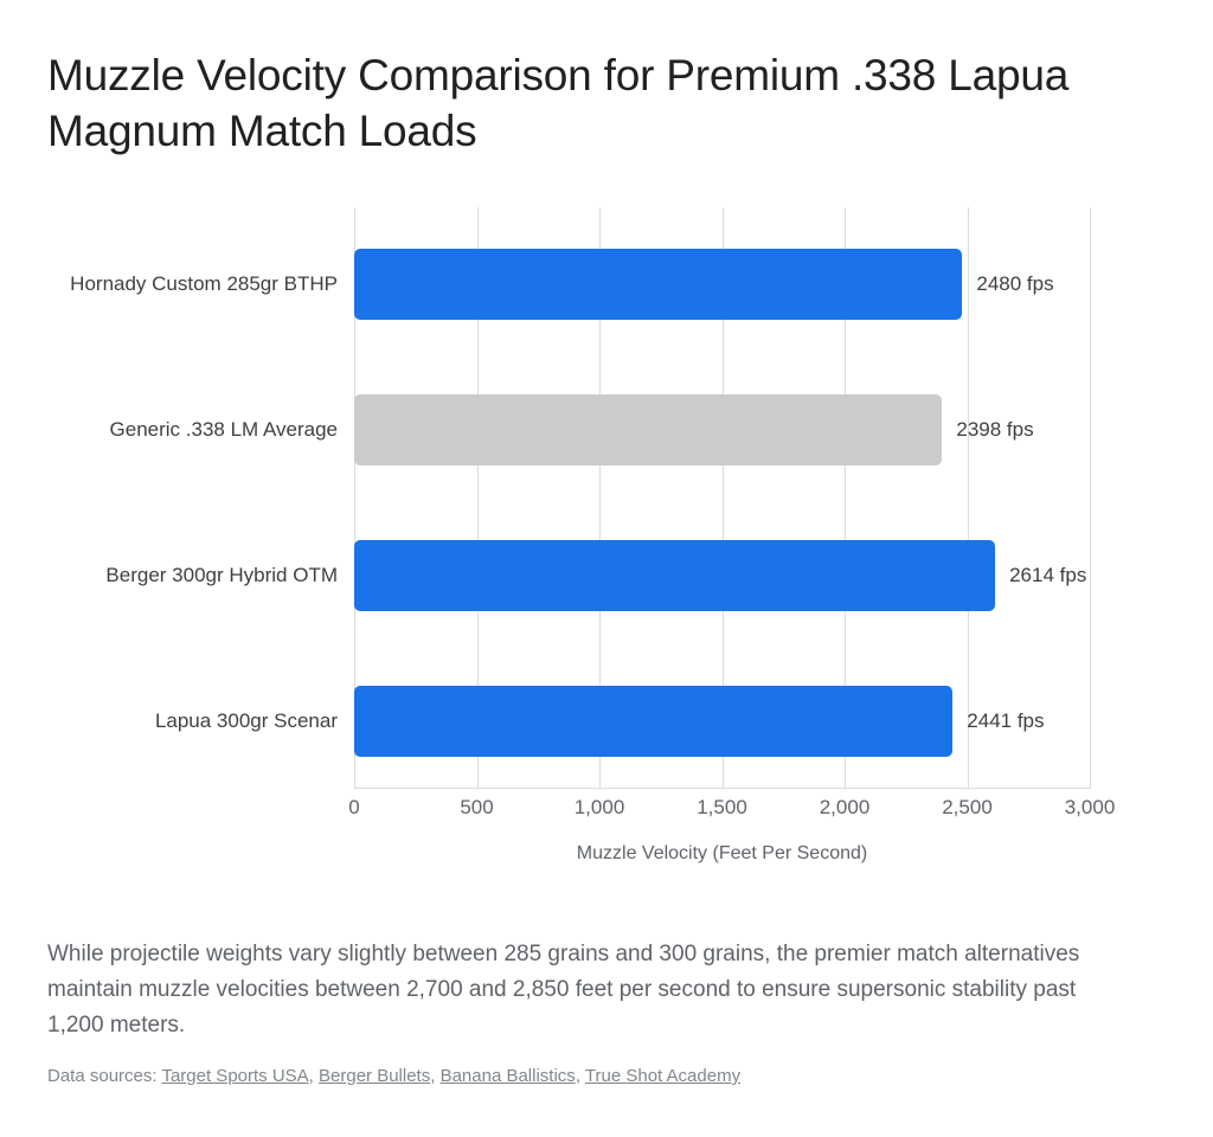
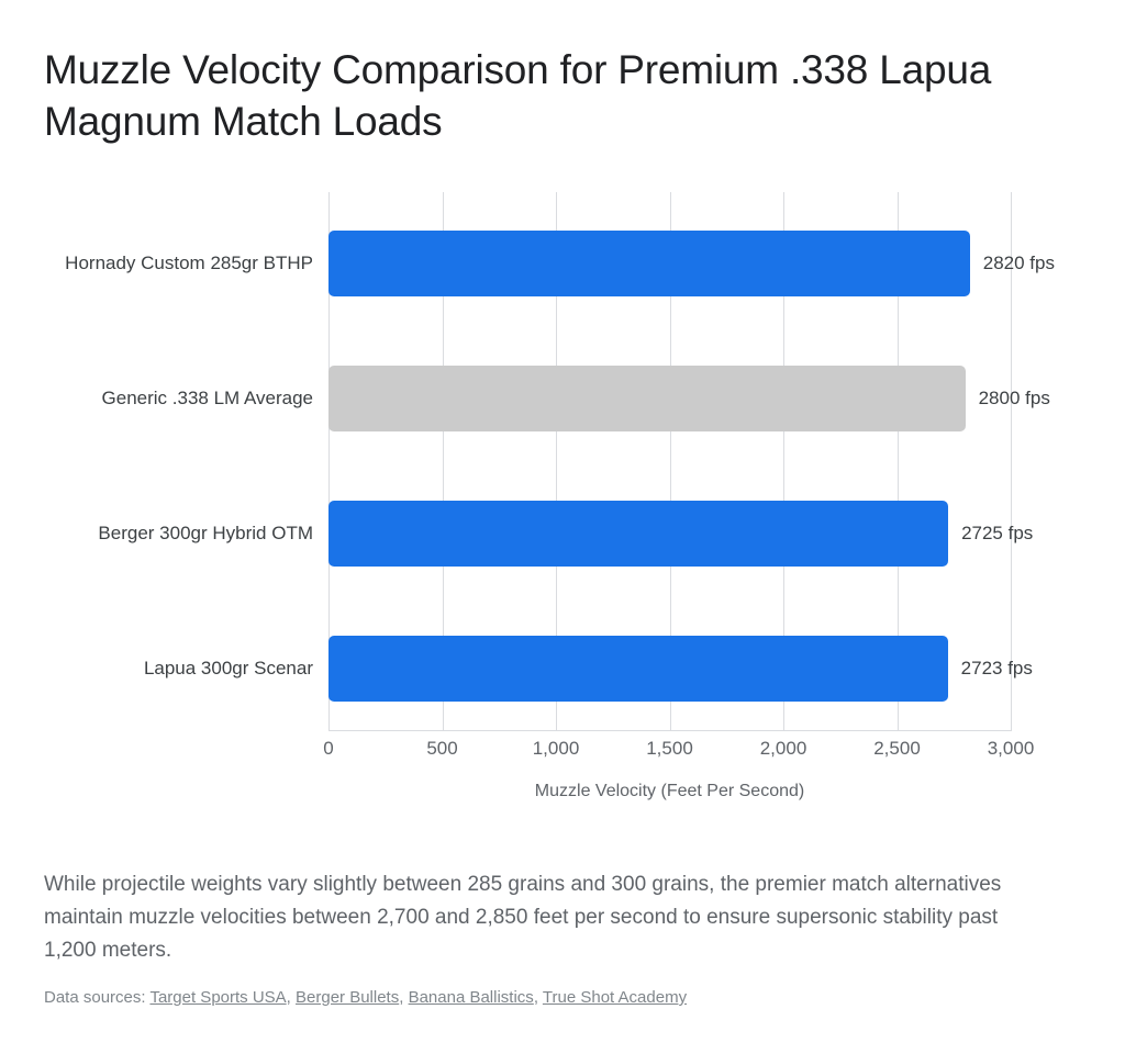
Hornady Custom 285gr BTHP: 2480 -> 2820
Generic .338 LM Average: 2398 -> 2800
Berger 300gr Hybrid OTM: 2614 -> 2725
Lapua 300gr Scenar: 2441 -> 2723
